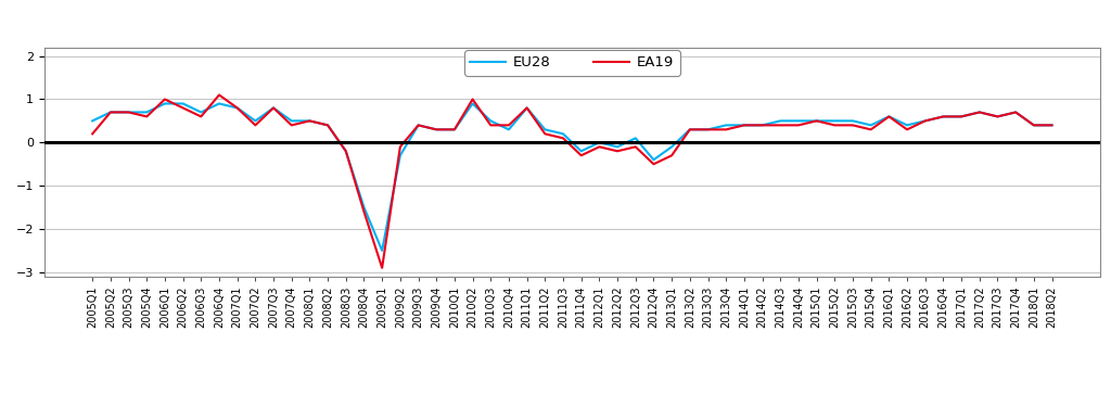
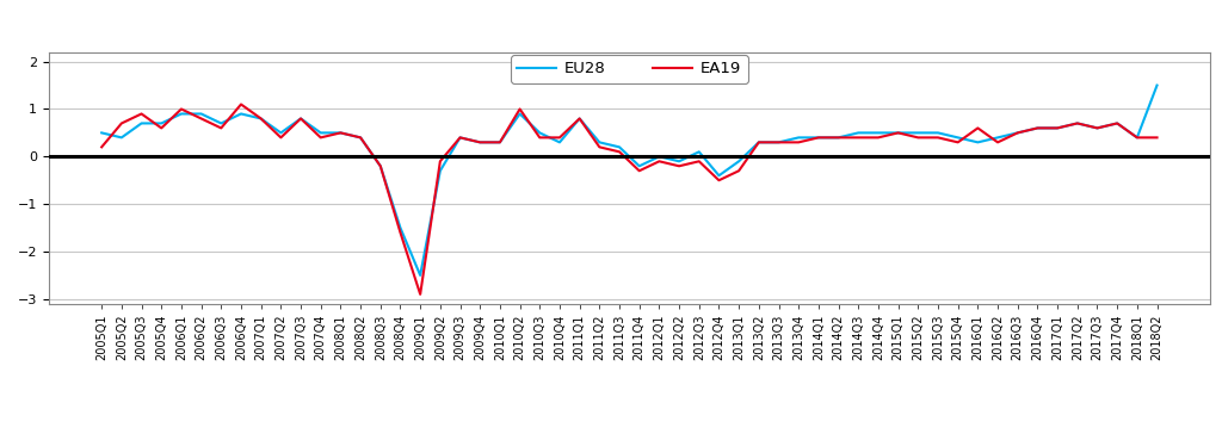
EU28/2005Q2: 0.7 -> 0.4
EA19/2005Q3: 0.7 -> 0.9
EU28/2016Q1: 0.6 -> 0.3
EU28/2018Q2: 0.4 -> 1.5
